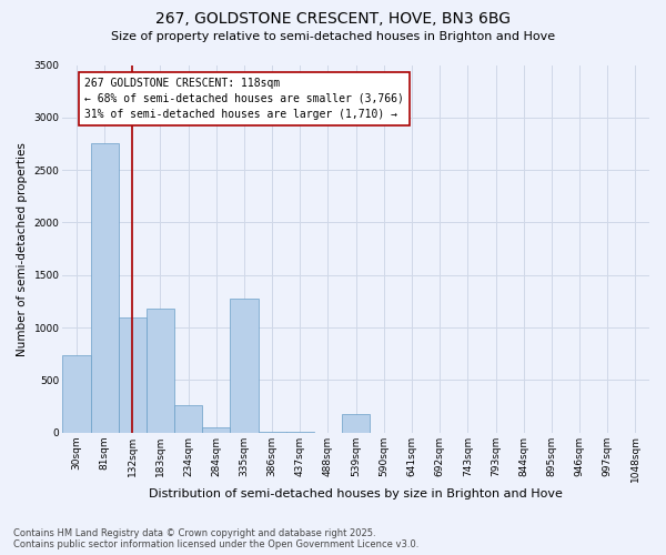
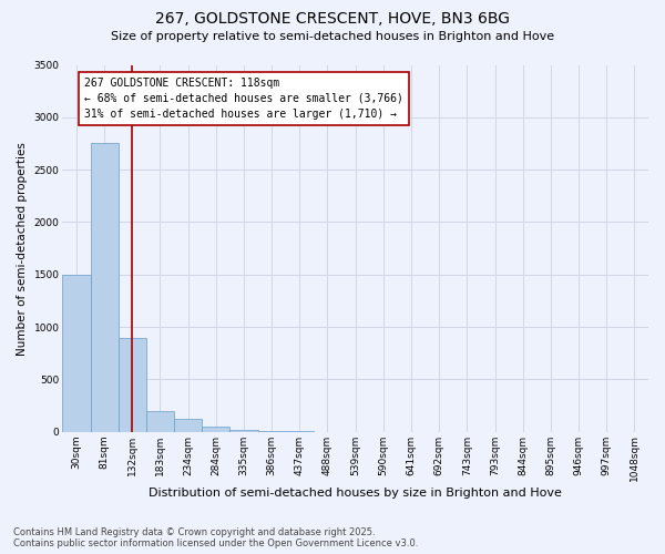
30sqm: 740 -> 1500
132sqm: 1100 -> 900
183sqm: 1180 -> 200
234sqm: 260 -> 120
335sqm: 1280 -> 20
539sqm: 180 -> 0
